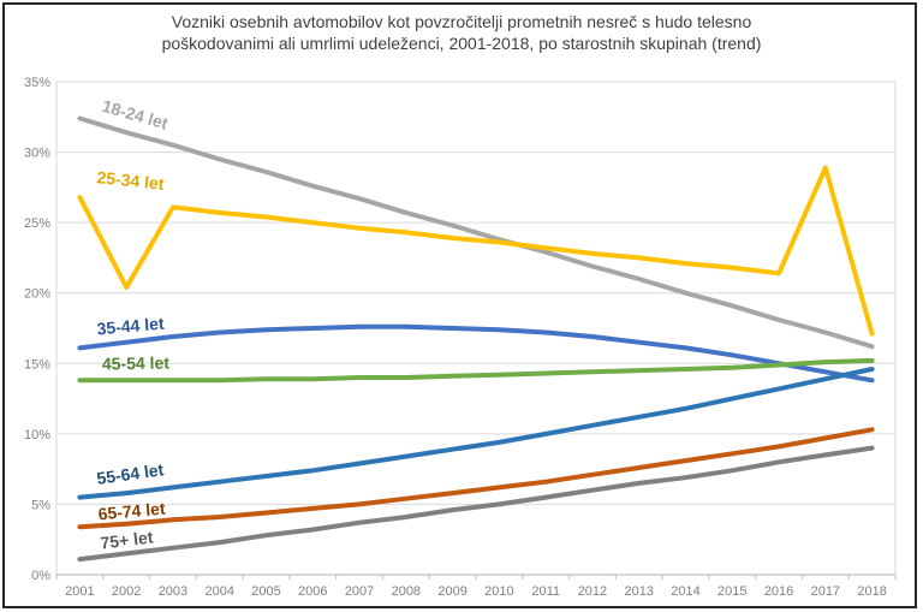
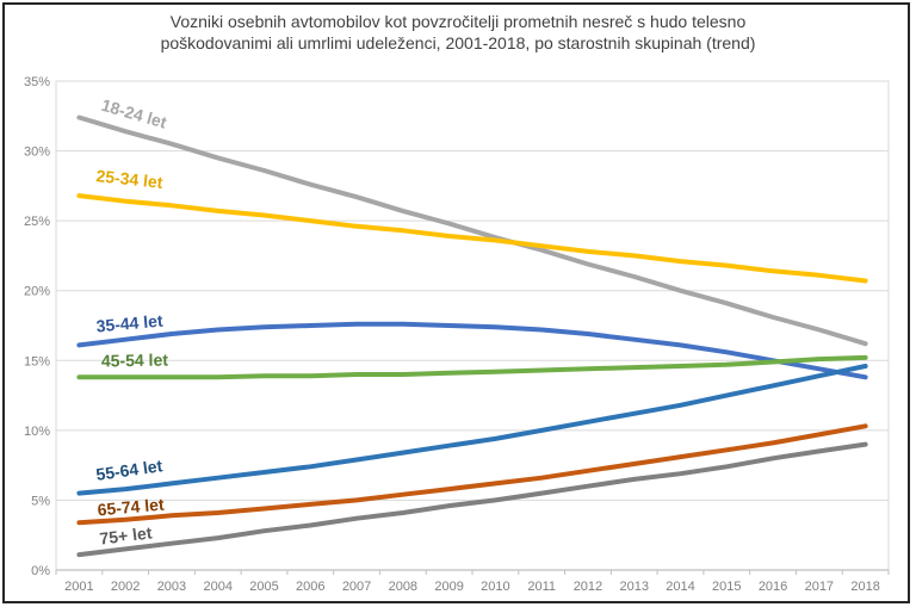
25-34 let/2002: 20.4% -> 26.4%
25-34 let/2017: 28.9% -> 21.1%
25-34 let/2018: 17.1% -> 20.7%
